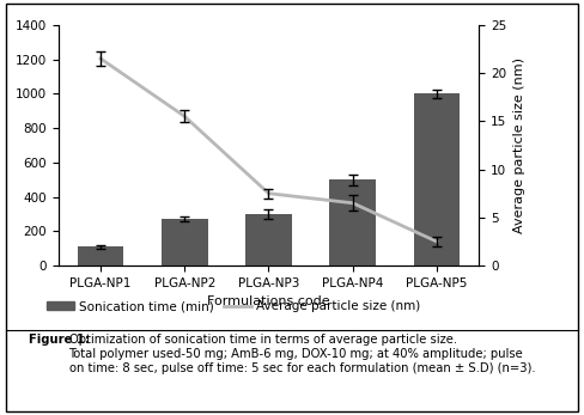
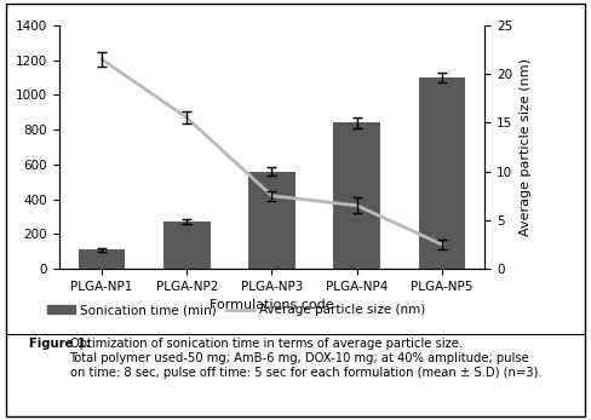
Sonication time (min)/PLGA-NP3: 300 -> 560
Sonication time (min)/PLGA-NP4: 500 -> 840
Sonication time (min)/PLGA-NP5: 1000 -> 1100
